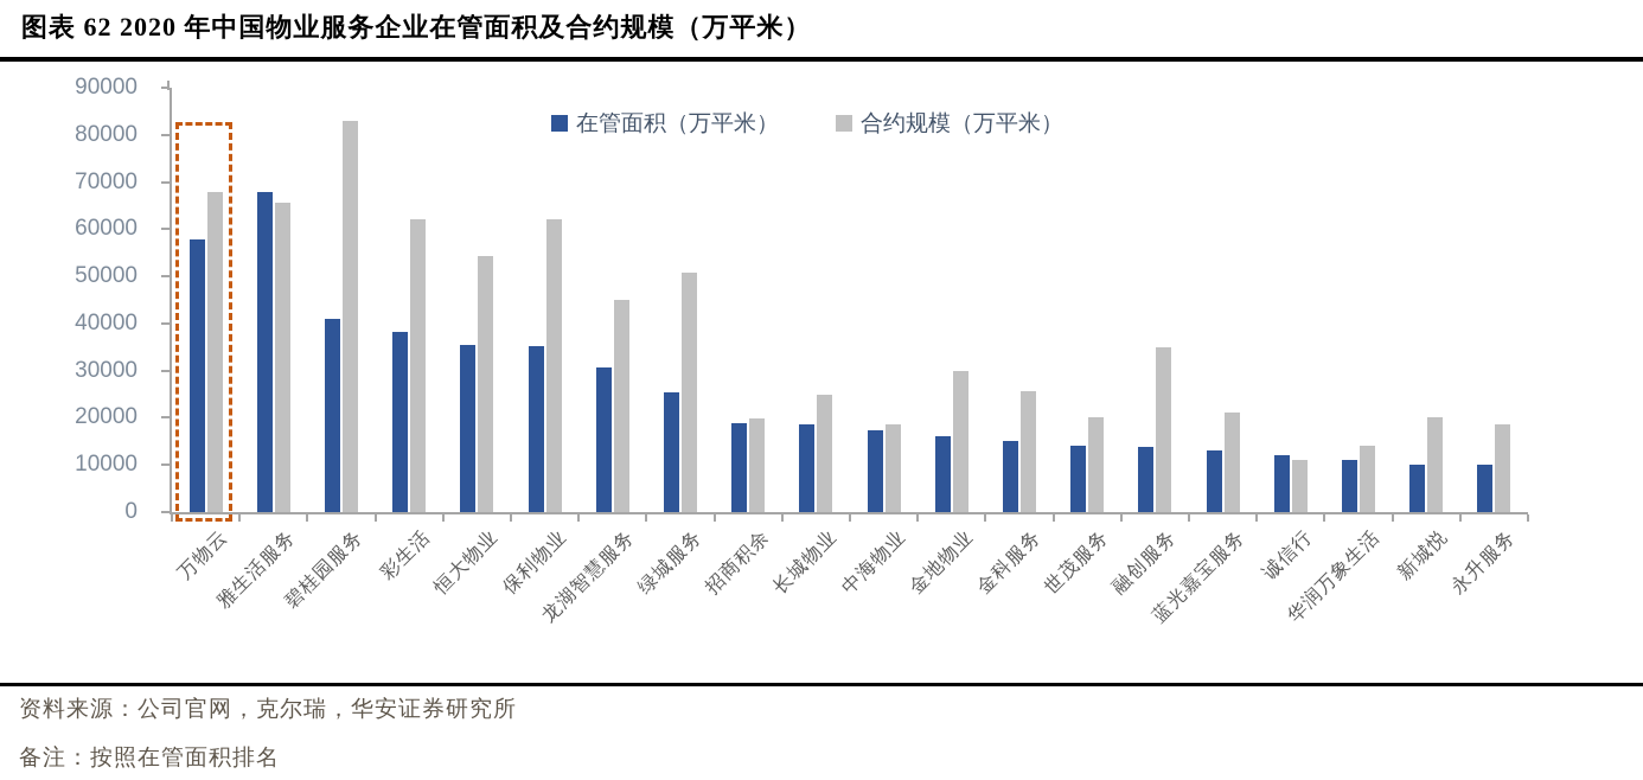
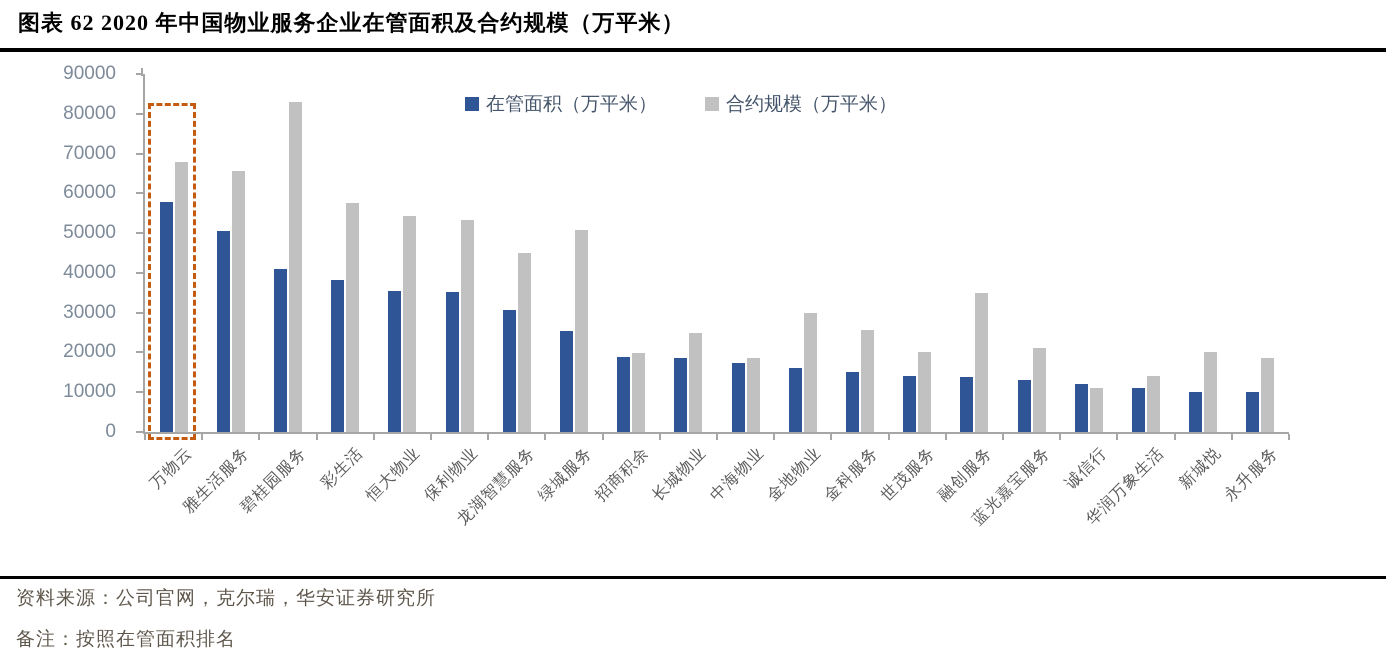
在管面积（万平米）/雅生活服务: 68000 -> 50000
合约规模（万平米）/彩生活: 62000 -> 58000
合约规模（万平米）/保利物业: 62000 -> 53000
